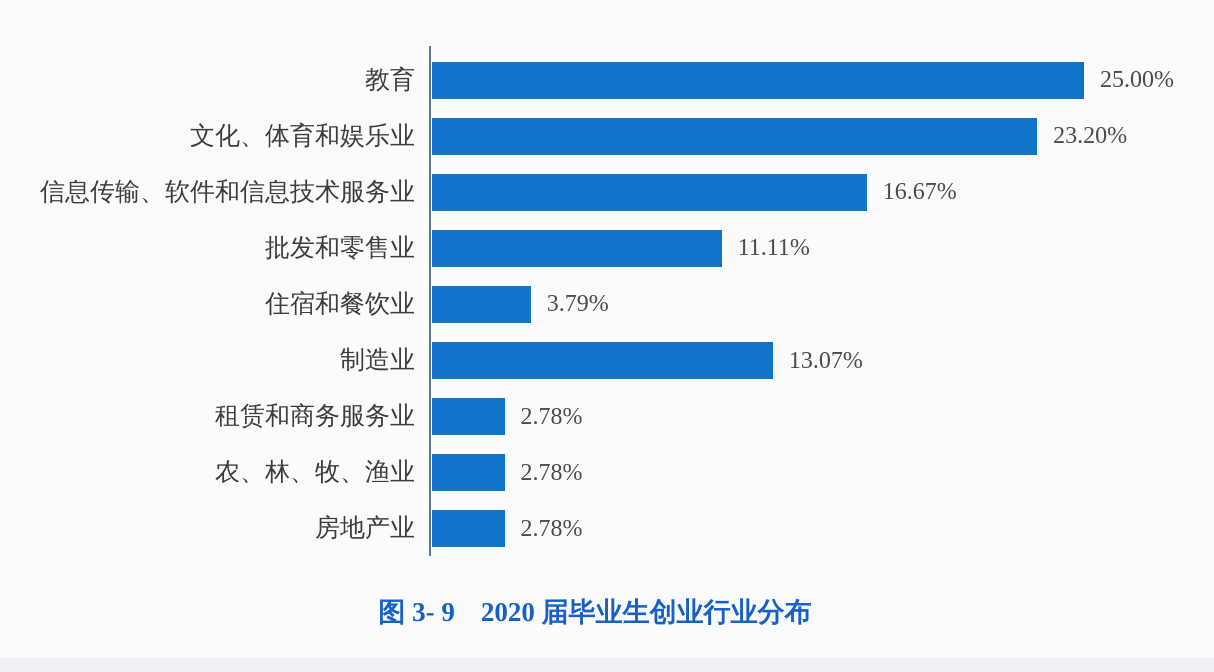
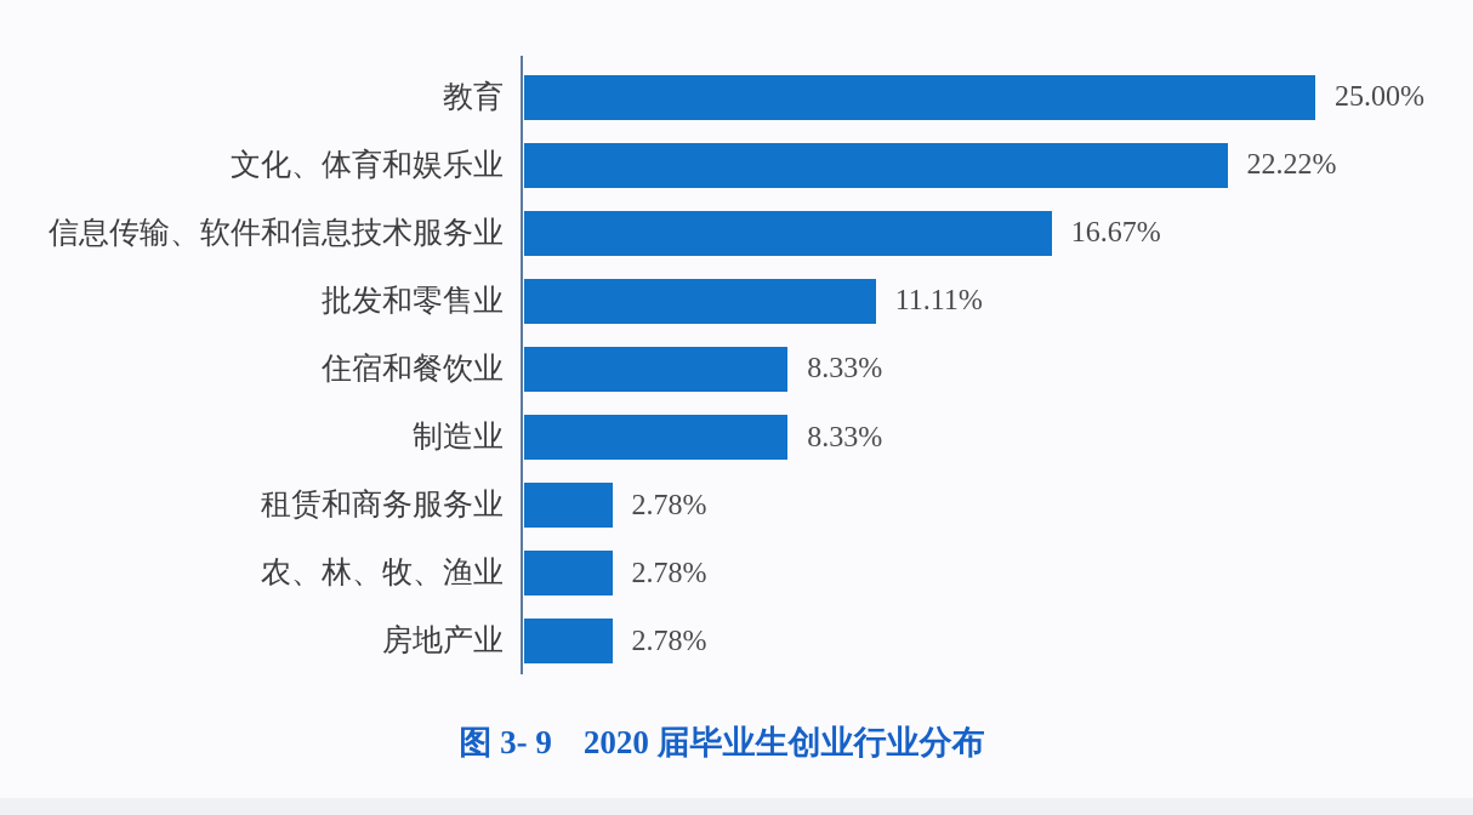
文化、体育和娱乐业: 23.20% -> 22.22%
住宿和餐饮业: 3.79% -> 8.33%
制造业: 13.07% -> 8.33%
